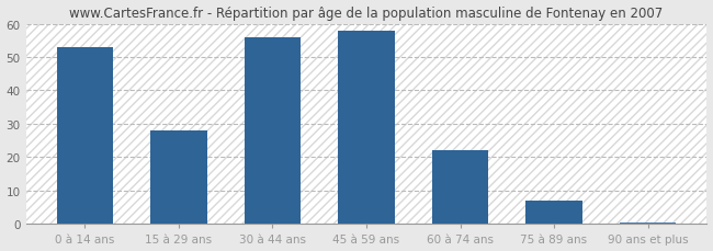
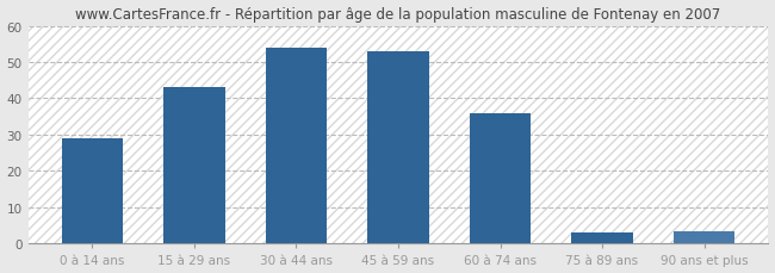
0 à 14 ans: 53.0 -> 29.0
15 à 29 ans: 28.0 -> 43.0
30 à 44 ans: 56.0 -> 54.0
45 à 59 ans: 58.0 -> 53.0
60 à 74 ans: 22.0 -> 36.0
75 à 89 ans: 7.0 -> 3.0
90 ans et plus: 0.5 -> 3.5
